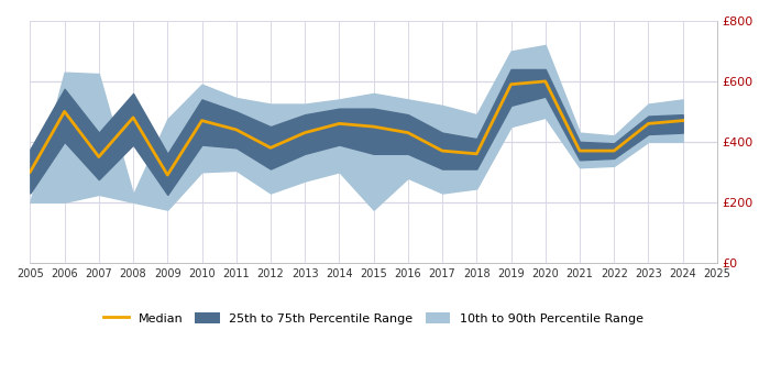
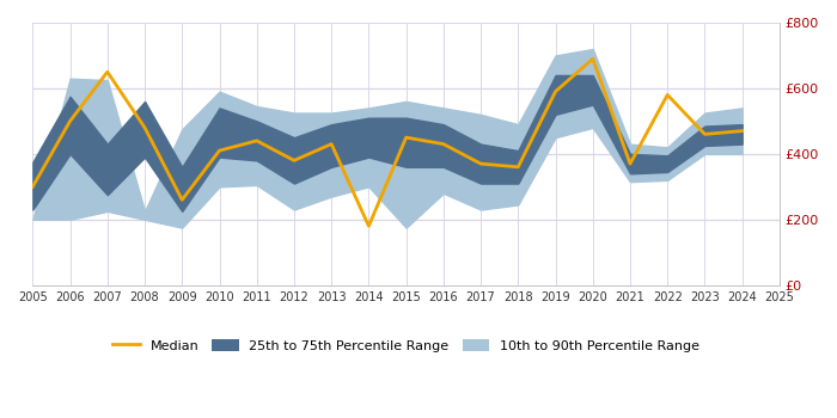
Median/2007: £350 -> £650
Median/2009: £290 -> £260
Median/2010: £470 -> £410
Median/2014: £460 -> £180
Median/2020: £600 -> £690
Median/2022: £370 -> £580
